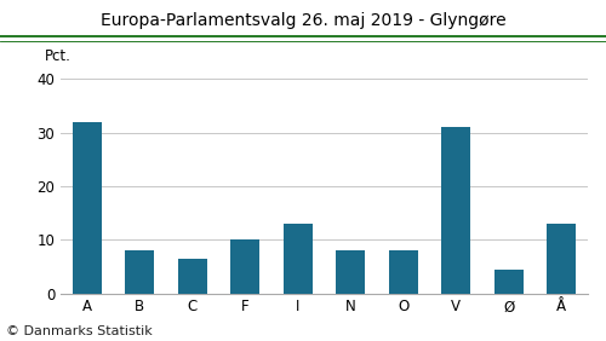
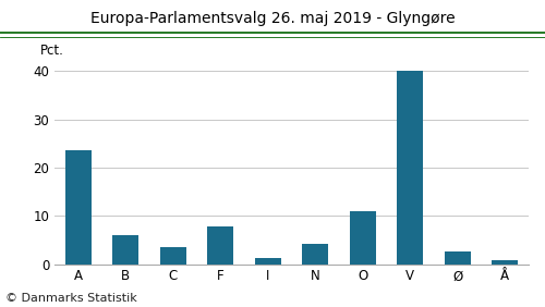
A: 32.0 -> 23.5
B: 8.0 -> 6.0
C: 6.5 -> 3.5
F: 10.0 -> 7.7
I: 13.0 -> 1.3
N: 8.0 -> 4.1
O: 8.0 -> 11.0
V: 31.0 -> 40.0
Ø: 4.5 -> 2.5
Å: 13.0 -> 0.7
